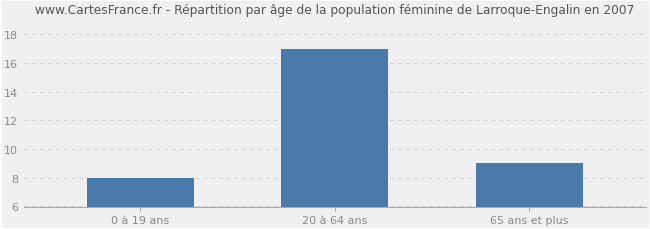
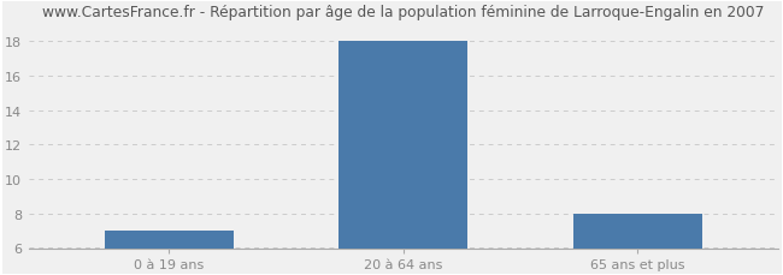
0 à 19 ans: 8 -> 7
20 à 64 ans: 17 -> 18
65 ans et plus: 9 -> 8
